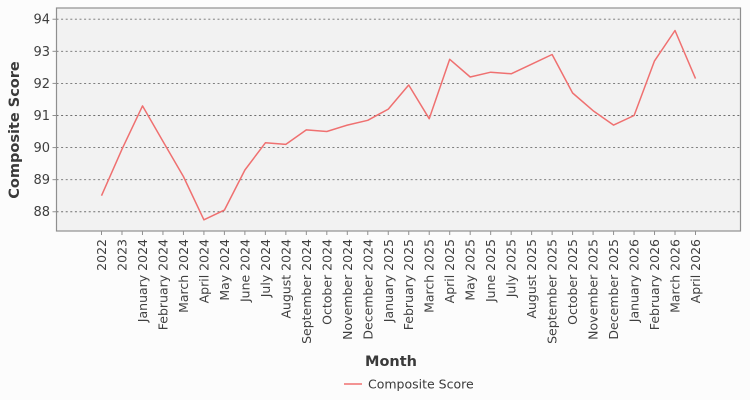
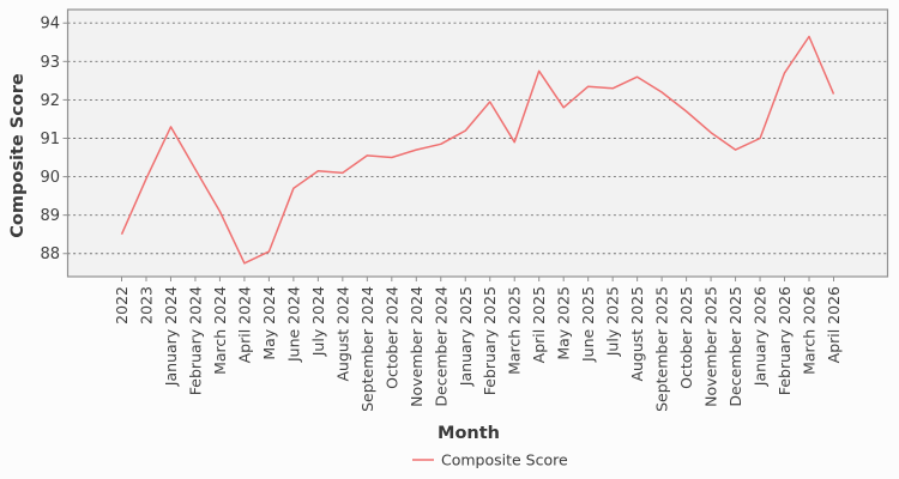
June 2024: 89.3 -> 89.7
May 2025: 92.2 -> 91.8
September 2025: 92.9 -> 92.2
